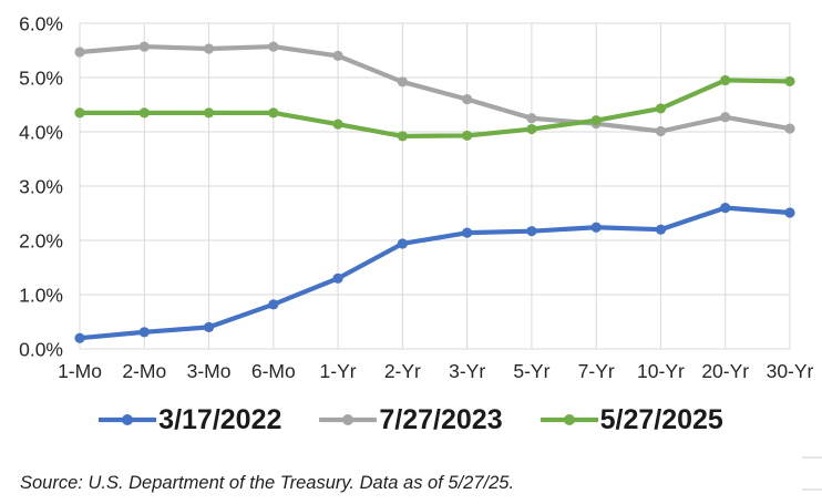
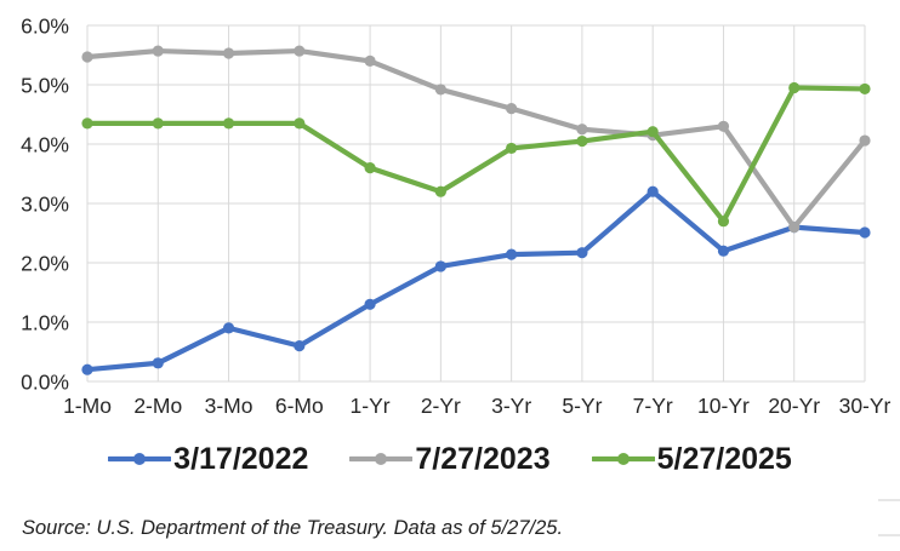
3/17/2022/3-Mo: 0.4% -> 0.9%
3/17/2022/6-Mo: 0.8% -> 0.6%
5/27/2025/1-Yr: 4.1% -> 3.6%
5/27/2025/2-Yr: 3.9% -> 3.2%
3/17/2022/7-Yr: 2.2% -> 3.2%
7/27/2023/10-Yr: 4.0% -> 4.3%
5/27/2025/10-Yr: 4.4% -> 2.7%
7/27/2023/20-Yr: 4.3% -> 2.6%
